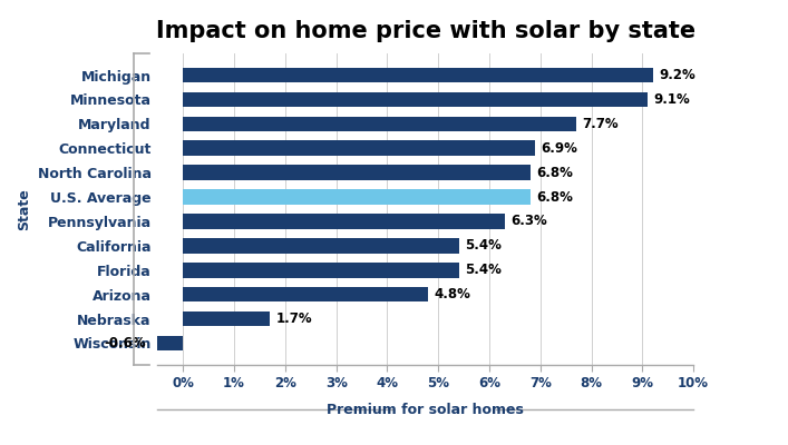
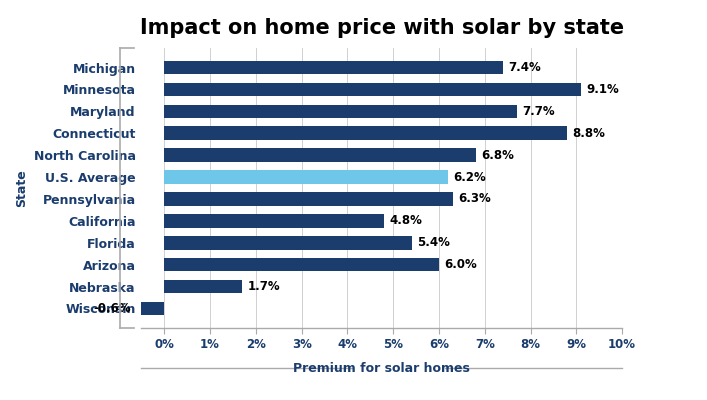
Michigan: 9.2% -> 7.4%
Connecticut: 6.9% -> 8.8%
U.S. Average: 6.8% -> 6.2%
California: 5.4% -> 4.8%
Arizona: 4.8% -> 6.0%
